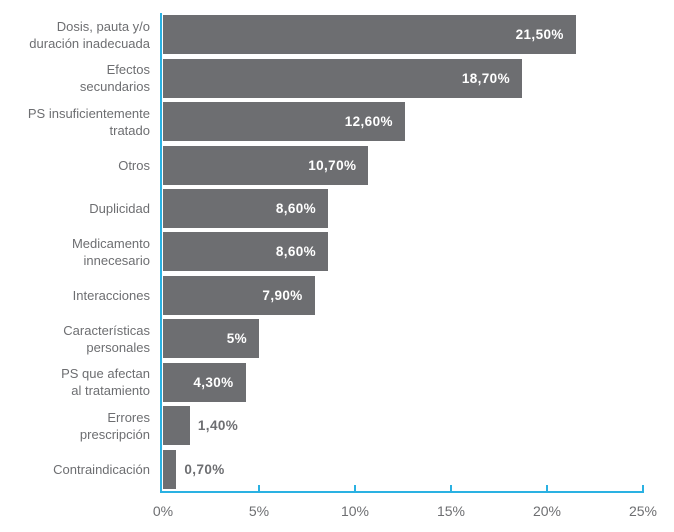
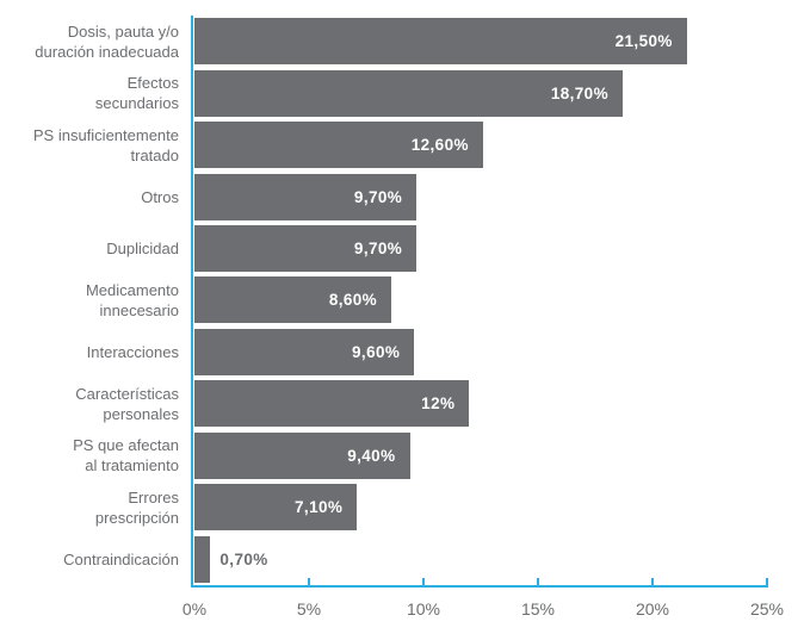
Otros: 10,70% -> 9,70%
Duplicidad: 8,60% -> 9,70%
Interacciones: 7,90% -> 9,60%
Características personales: 5% -> 12%
PS que afectan al tratamiento: 4,30% -> 9,40%
Errores prescripción: 1,40% -> 7,10%
